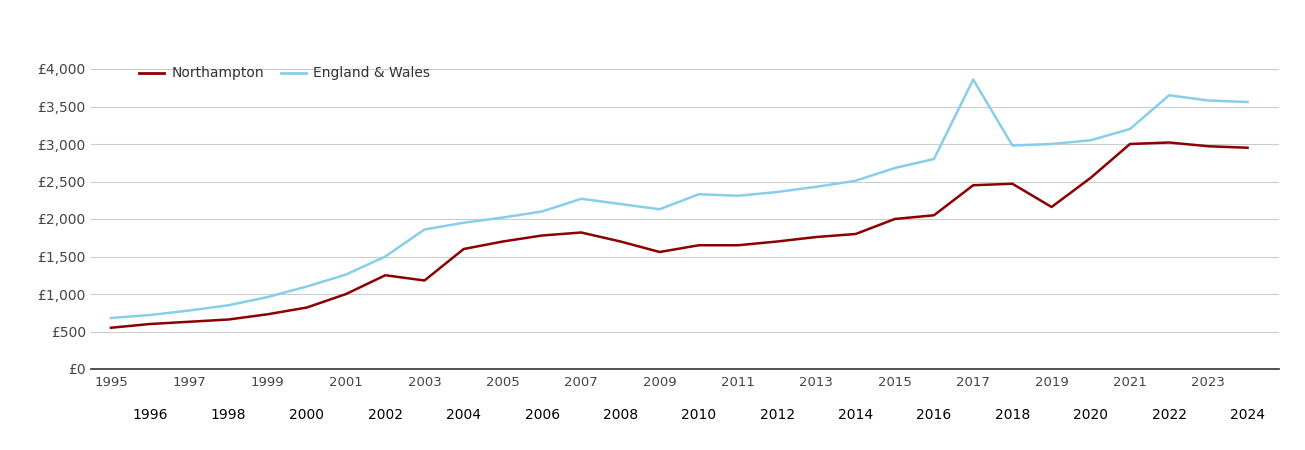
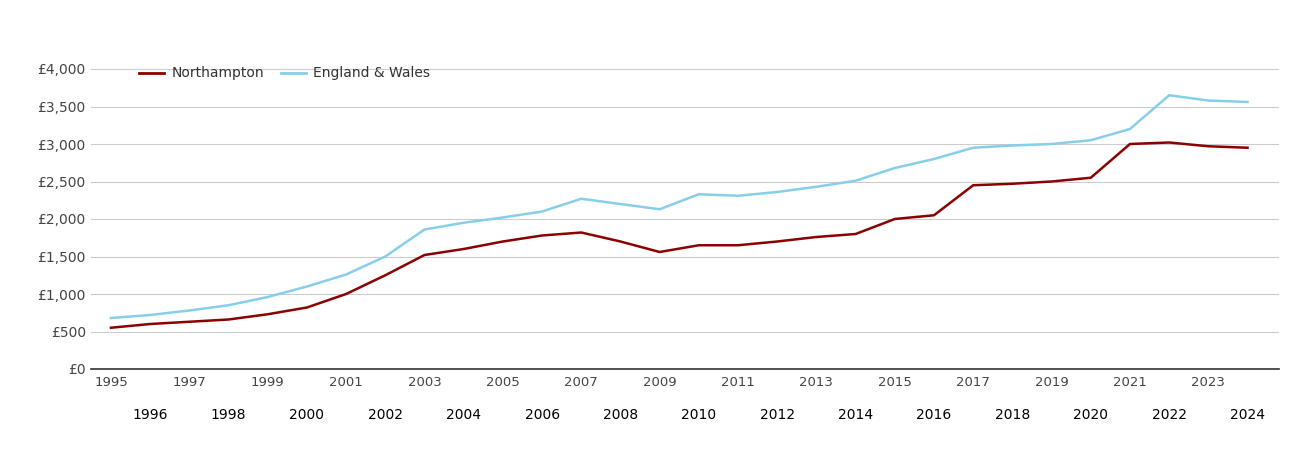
Northampton/2003: £1,180 -> £1,520
England & Wales/2017: £3,860 -> £2,950
Northampton/2019: £2,160 -> £2,500
